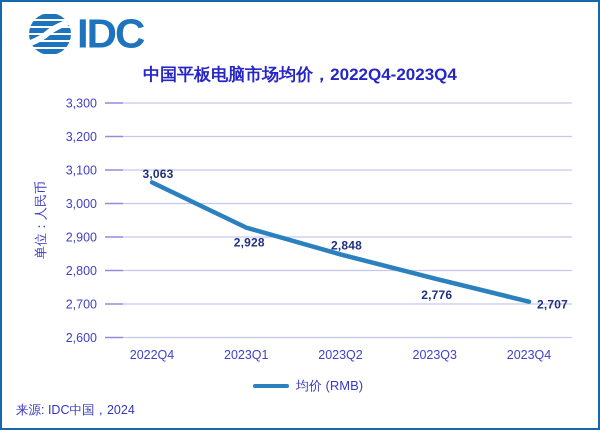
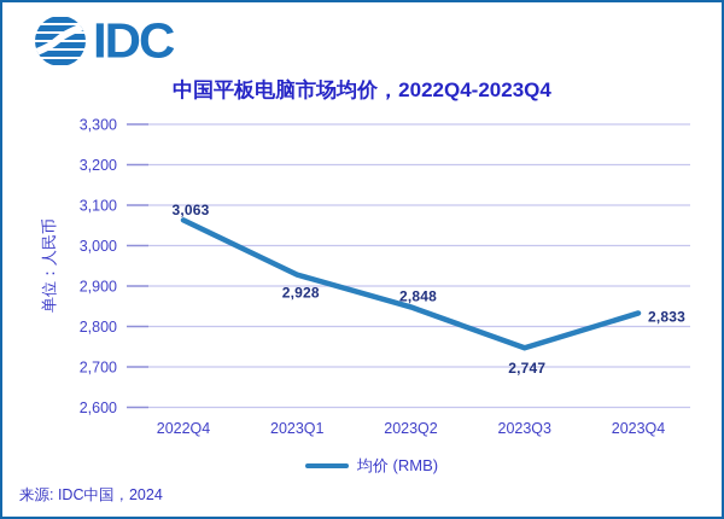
2023Q3: 2,776 -> 2,747
2023Q4: 2,707 -> 2,833
